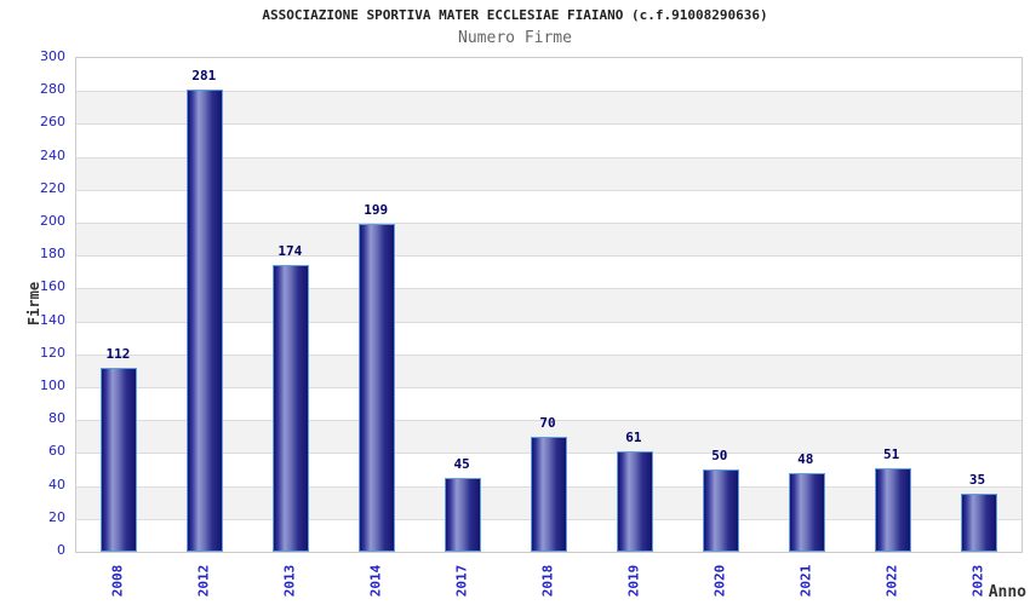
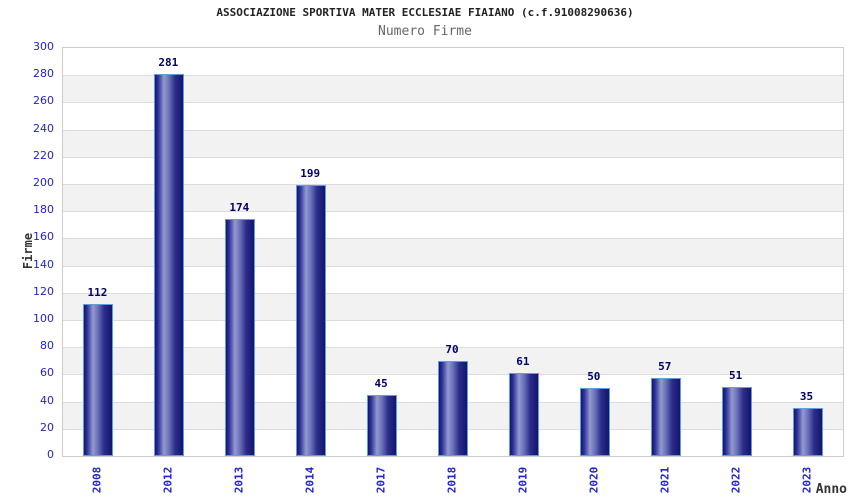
2021: 48 -> 57
